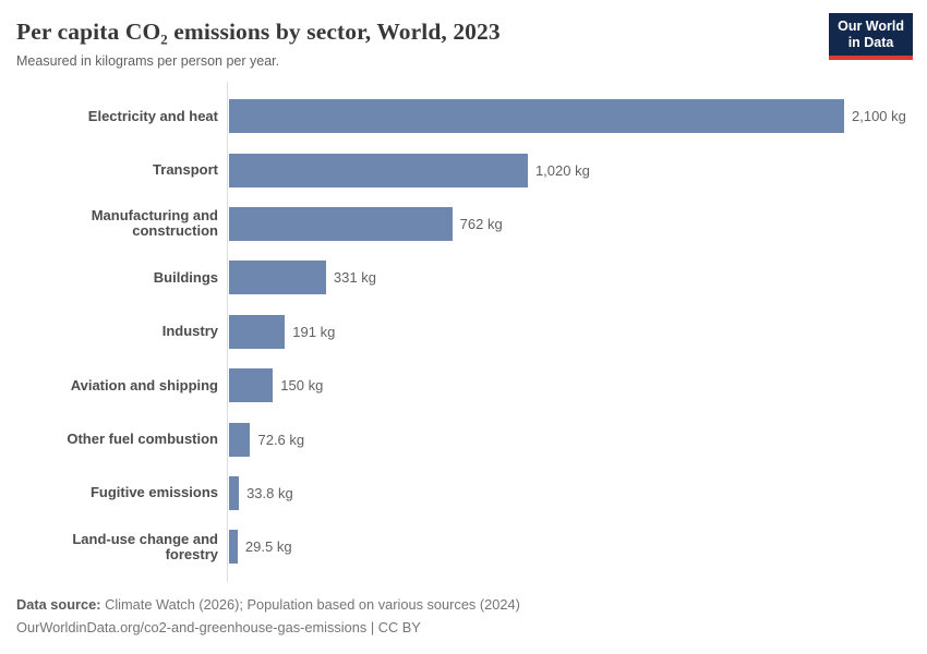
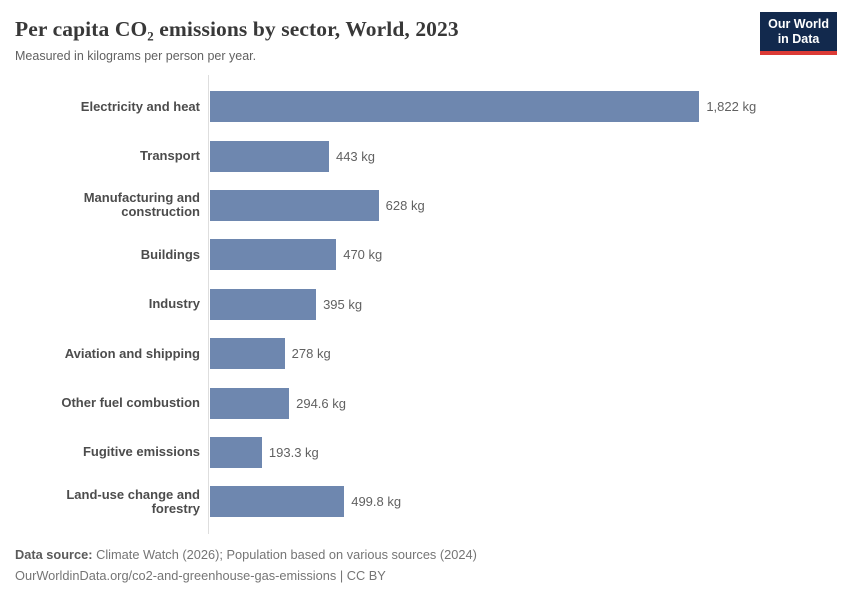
Electricity and heat: 2,100 -> 1,822
Transport: 1,020 -> 443
Manufacturing and construction: 762 -> 628
Buildings: 331 -> 470
Industry: 191 -> 395
Aviation and shipping: 150 -> 278
Other fuel combustion: 72.6 -> 294.6
Fugitive emissions: 33.8 -> 193.3
Land-use change and forestry: 29.5 -> 499.8
